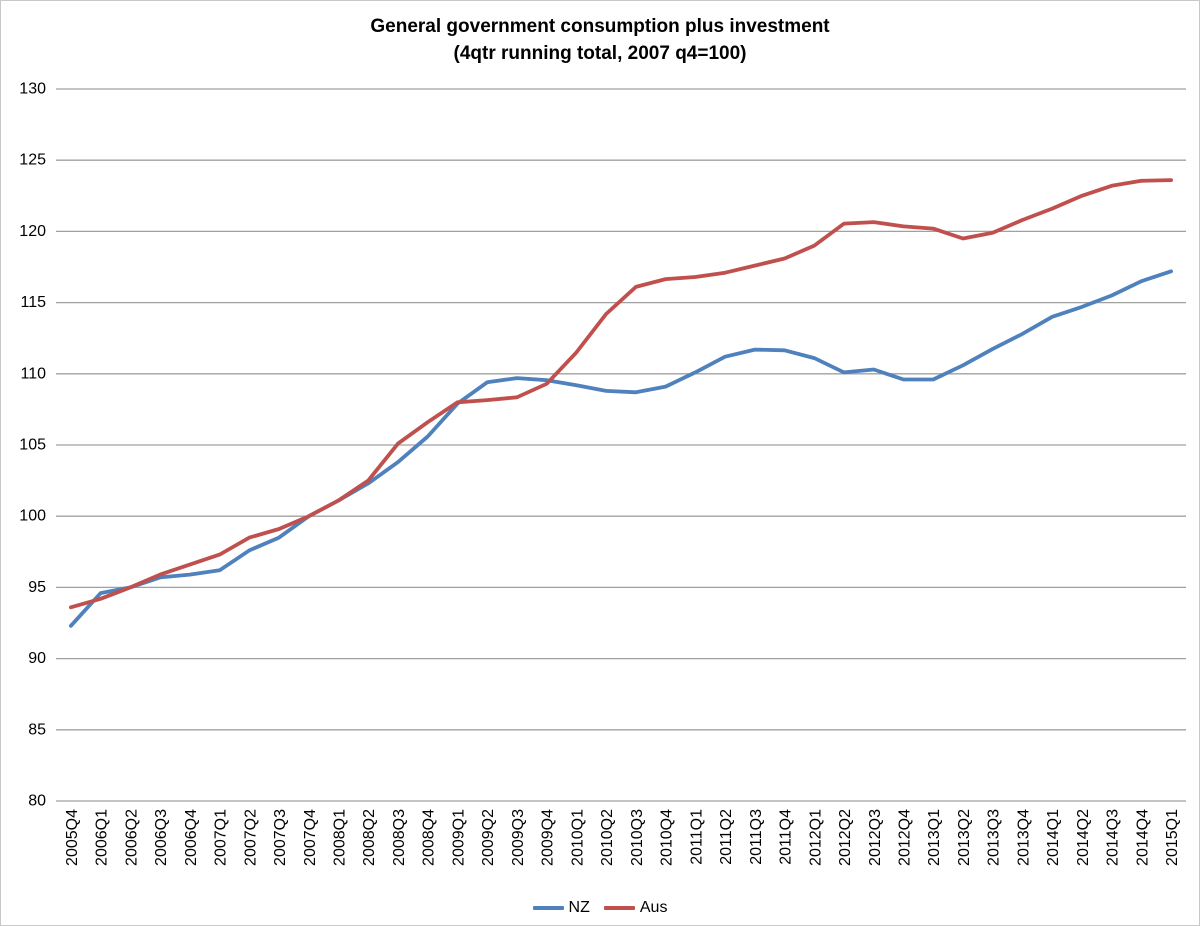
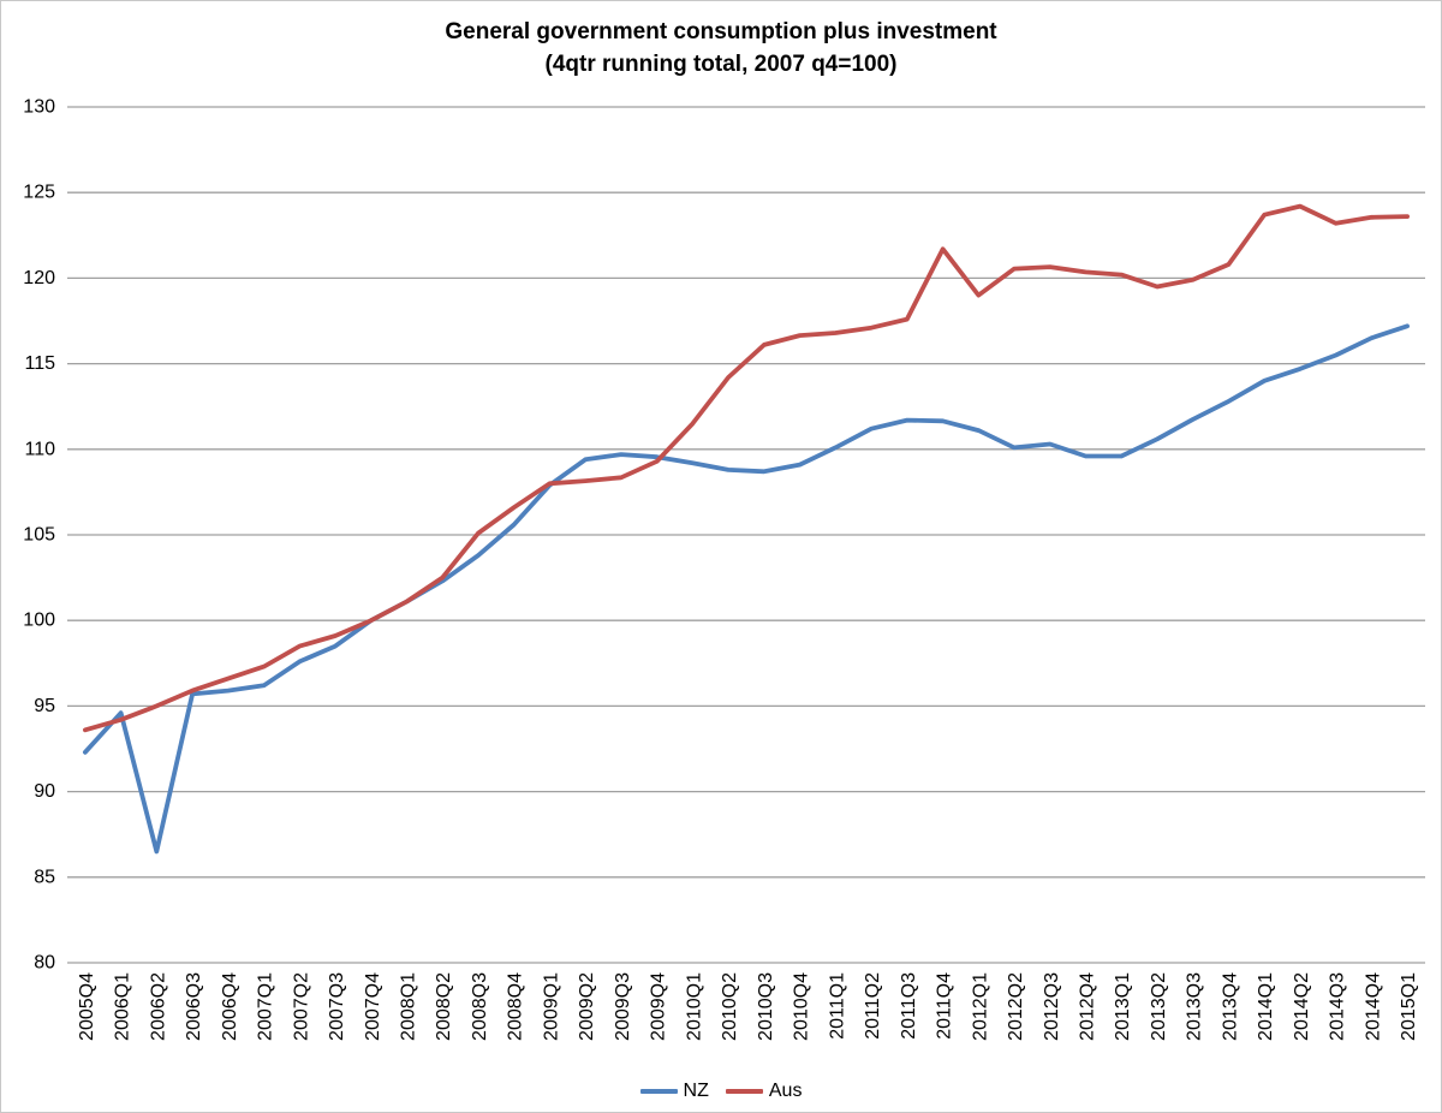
NZ/2006Q2: 95.0 -> 86.5
Aus/2011Q4: 118.1 -> 121.7
Aus/2014Q1: 121.6 -> 123.7
Aus/2014Q2: 122.5 -> 124.2
